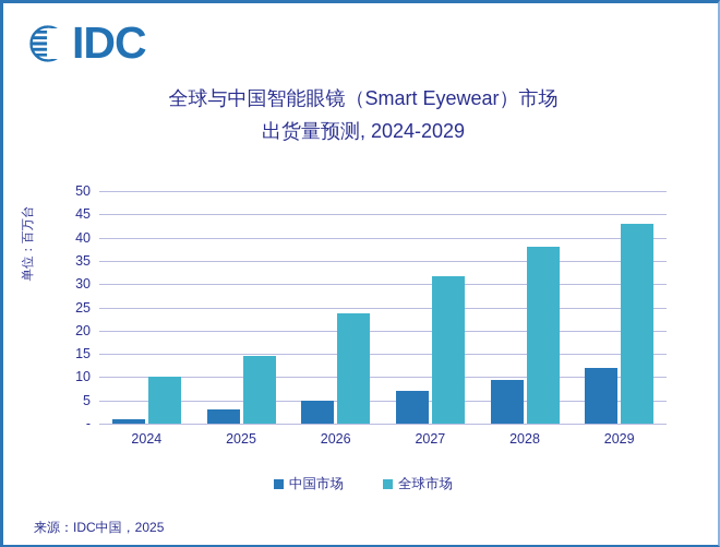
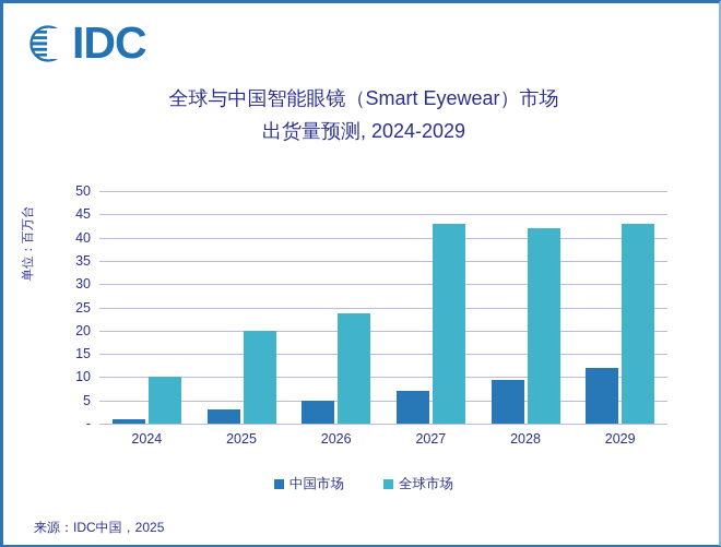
全球市场/2025: 14 -> 20
全球市场/2027: 32 -> 43
全球市场/2028: 38 -> 42
